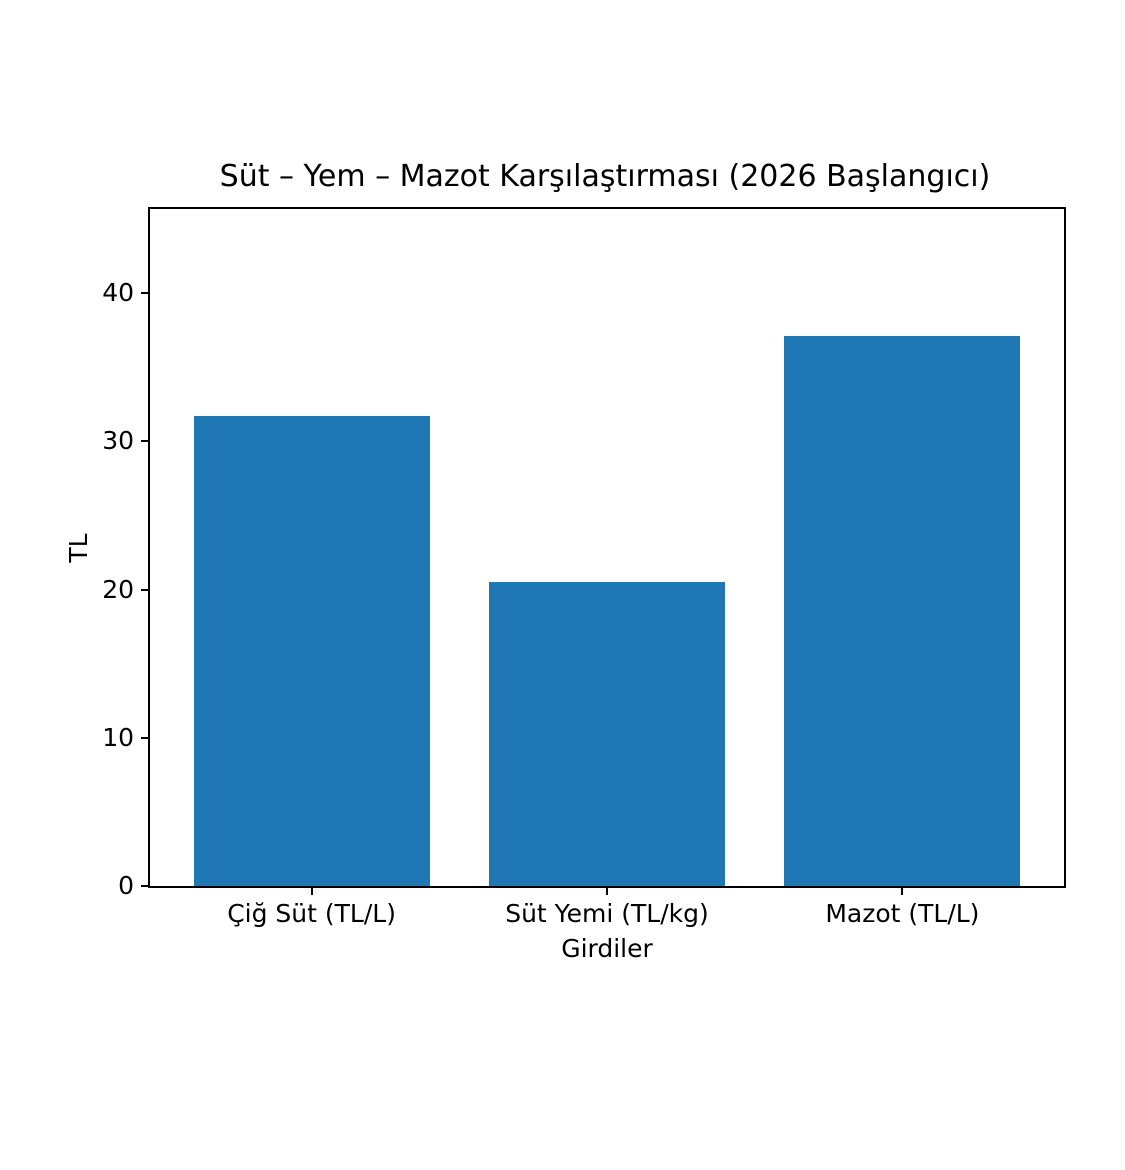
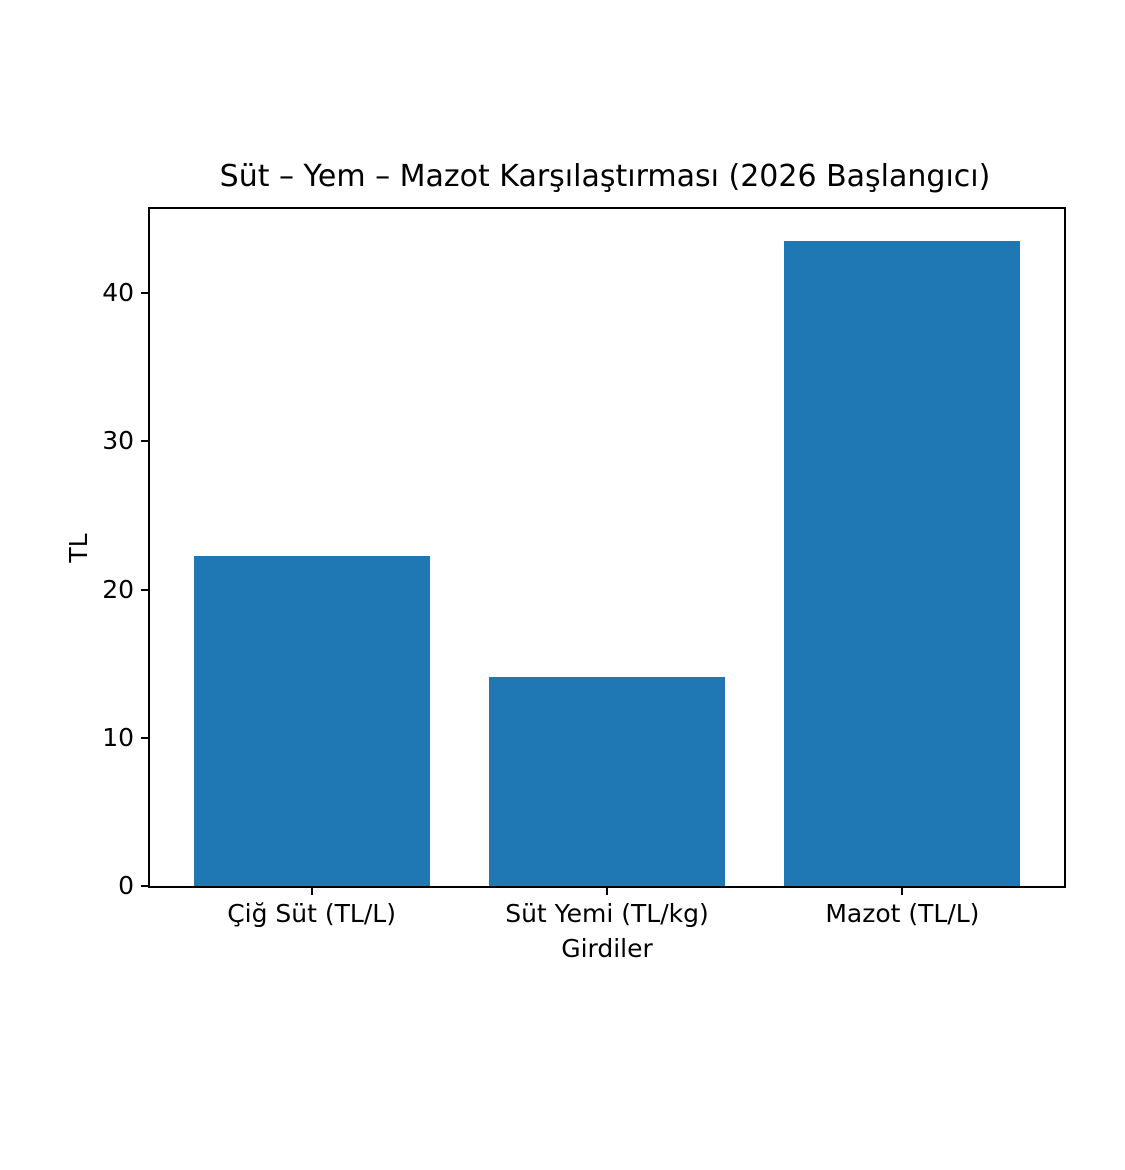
Çiğ Süt (TL/L): 31.7 -> 22.3
Süt Yemi (TL/kg): 20.5 -> 14.1
Mazot (TL/L): 37.1 -> 43.5
